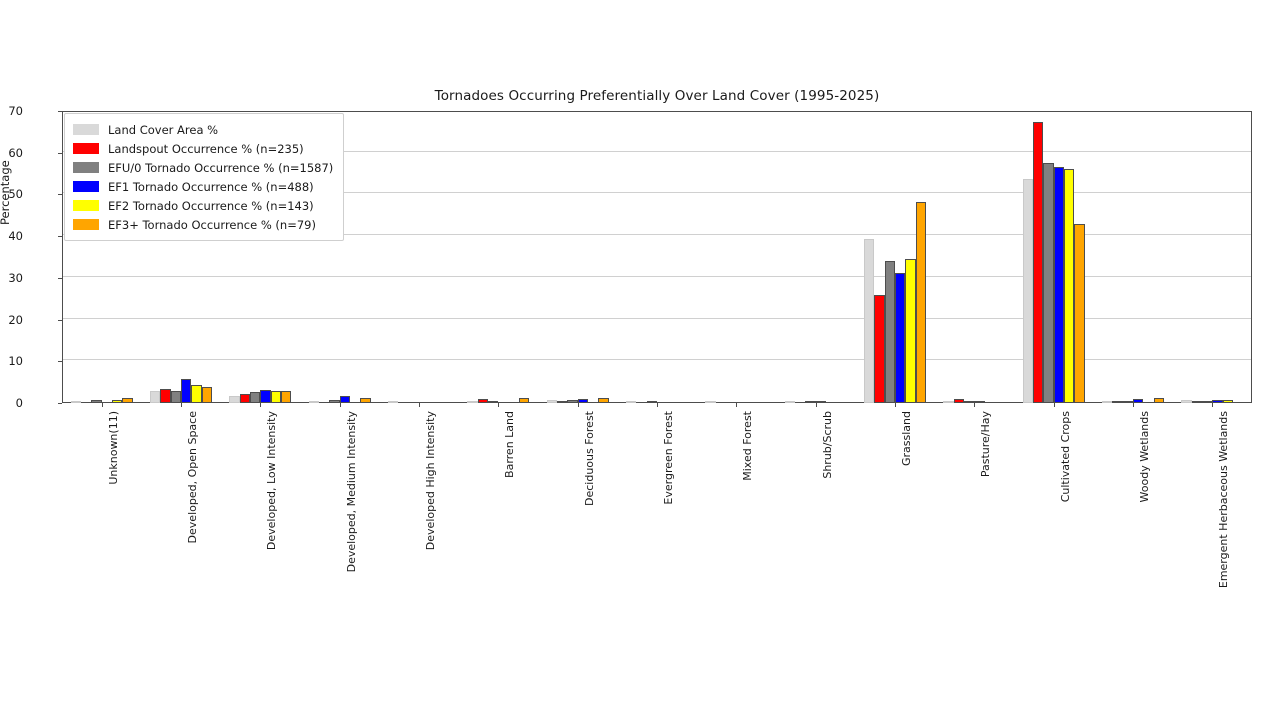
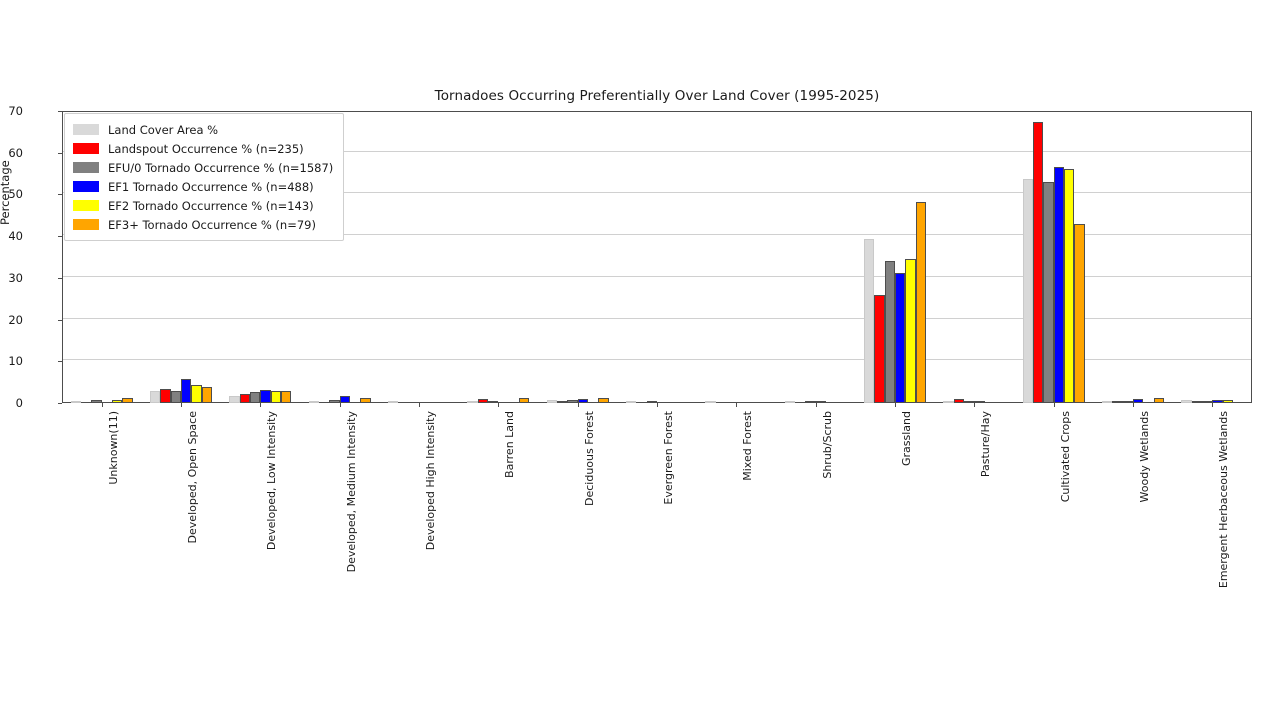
EFU/0 Tornado Occurrence % (n=1587)/Cultivated Crops: 58 -> 53
